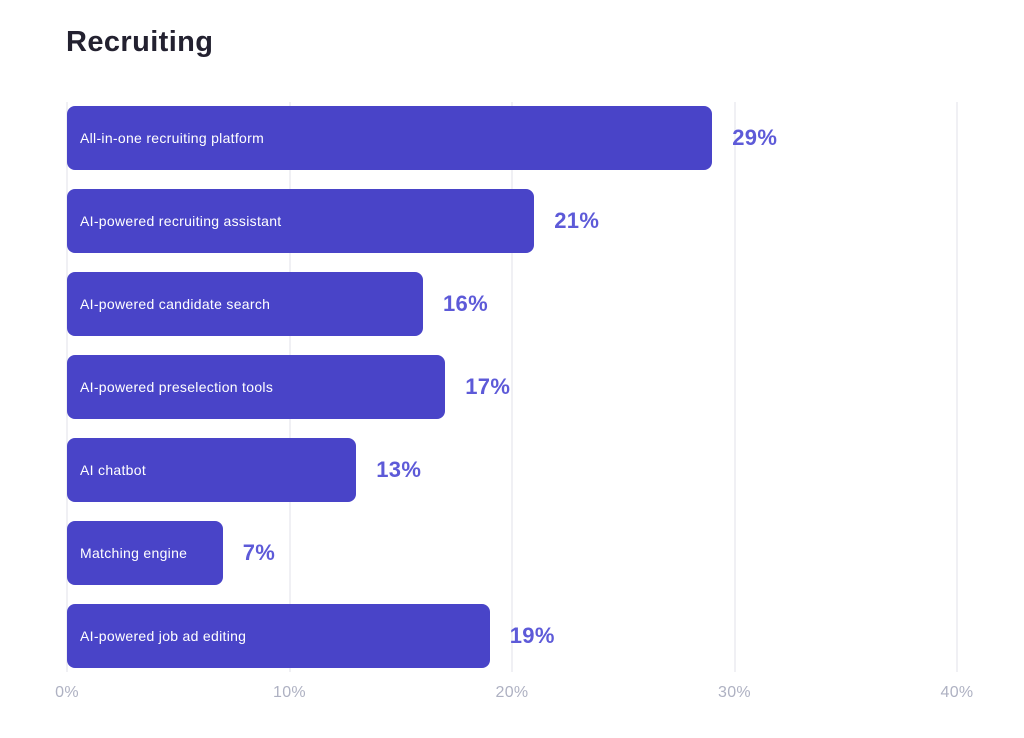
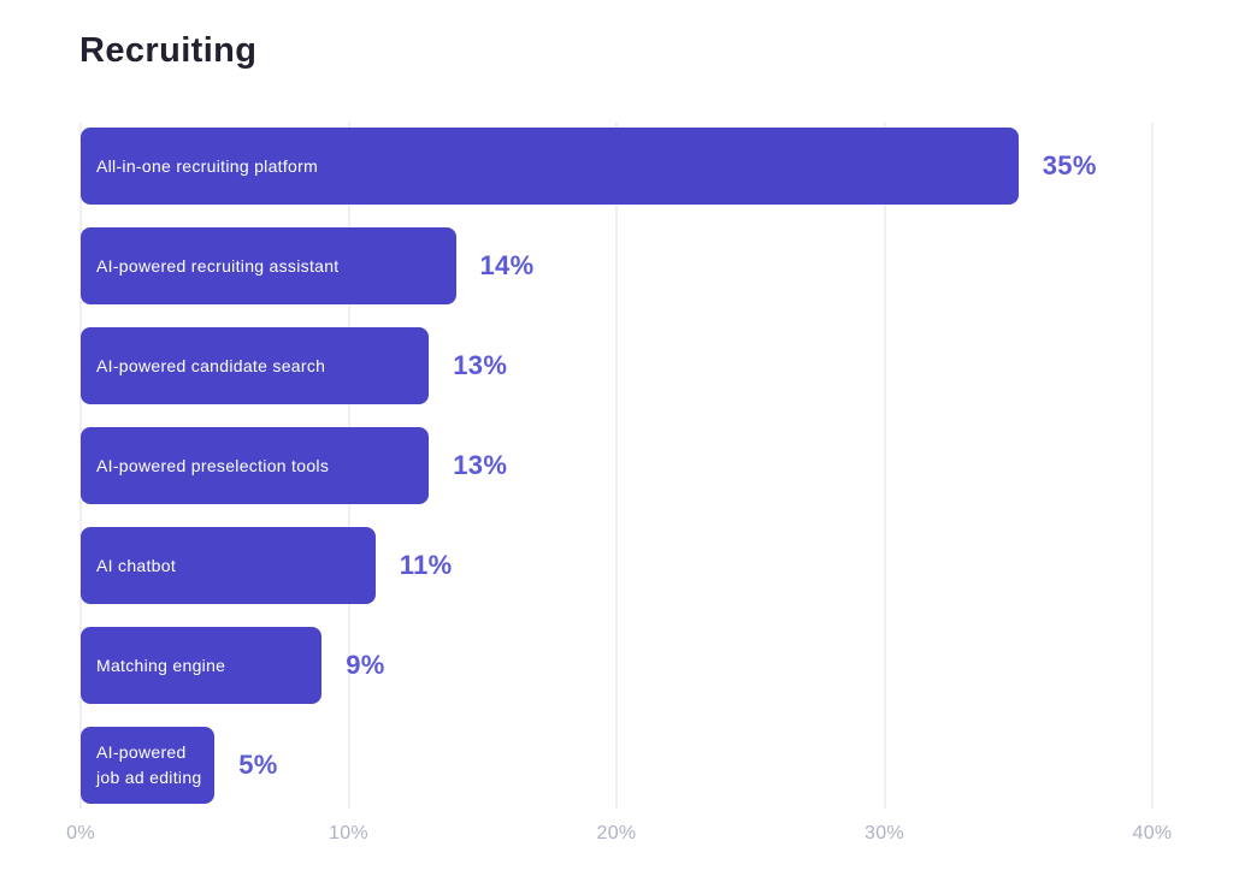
All-in-one recruiting platform: 29% -> 35%
AI-powered recruiting assistant: 21% -> 14%
AI-powered candidate search: 16% -> 13%
AI-powered preselection tools: 17% -> 13%
AI chatbot: 13% -> 11%
Matching engine: 7% -> 9%
AI-powered job ad editing: 19% -> 5%
